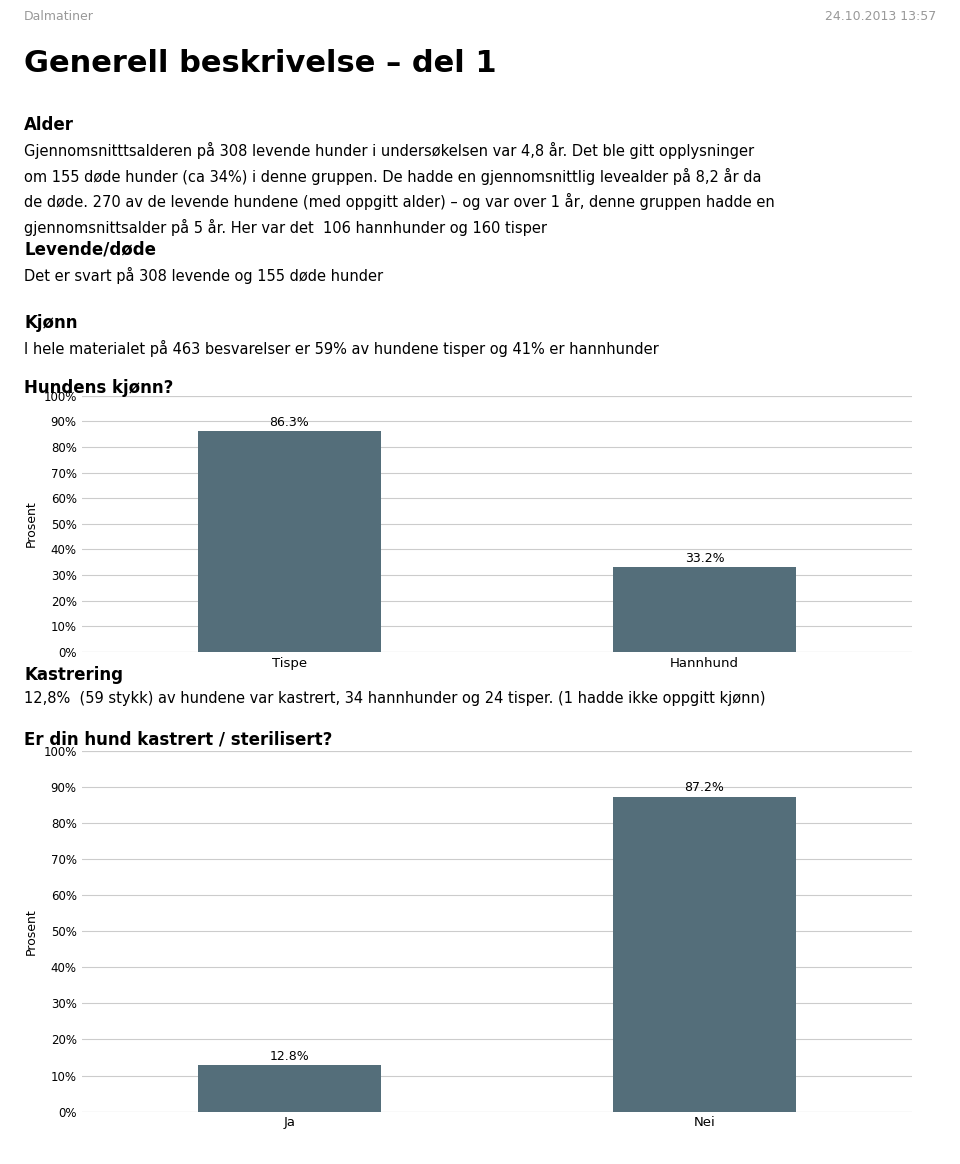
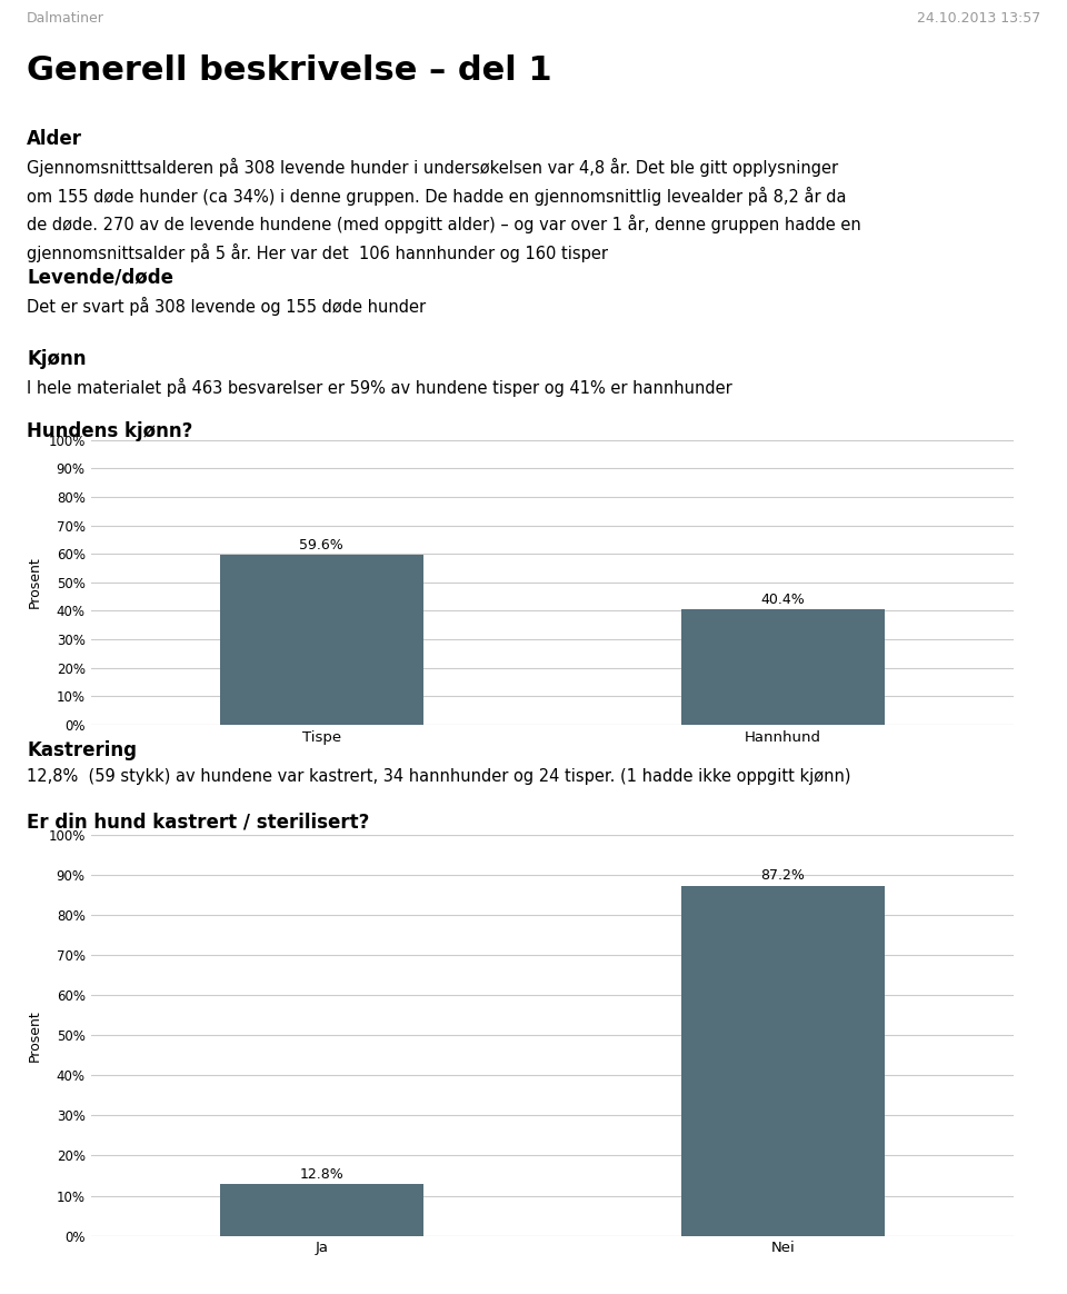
Tispe: 86.3% -> 59.6%
Hannhund: 33.2% -> 40.4%
